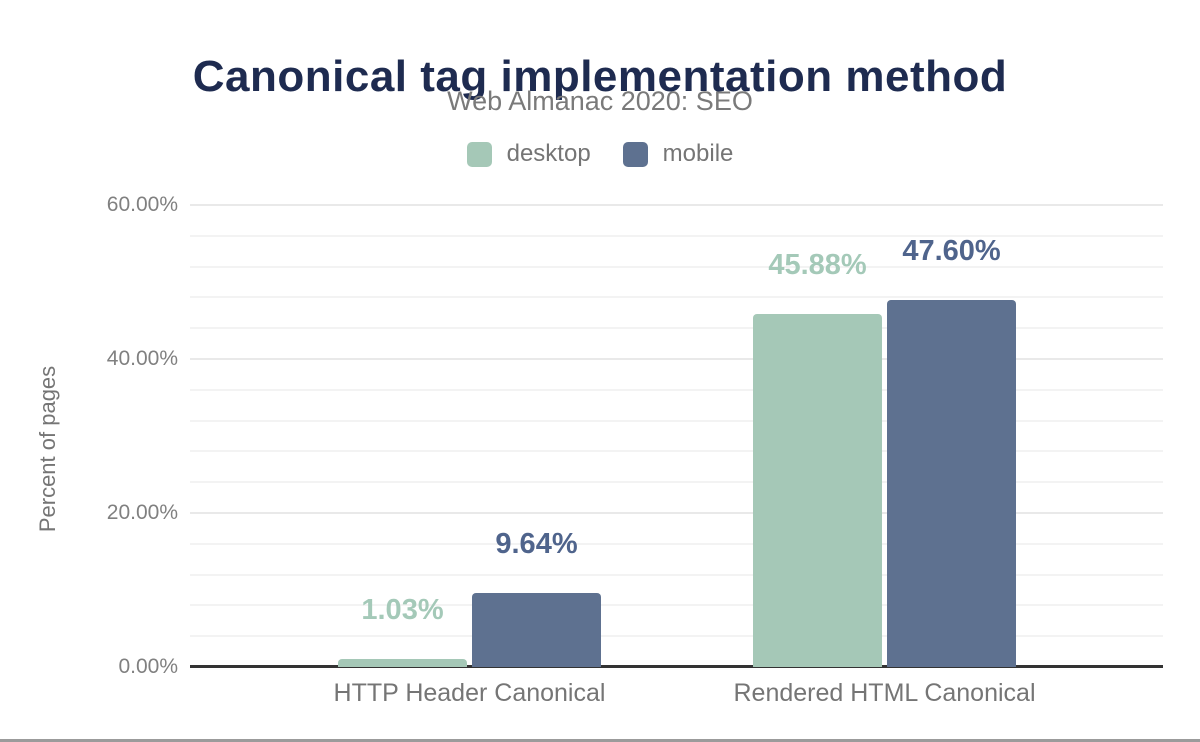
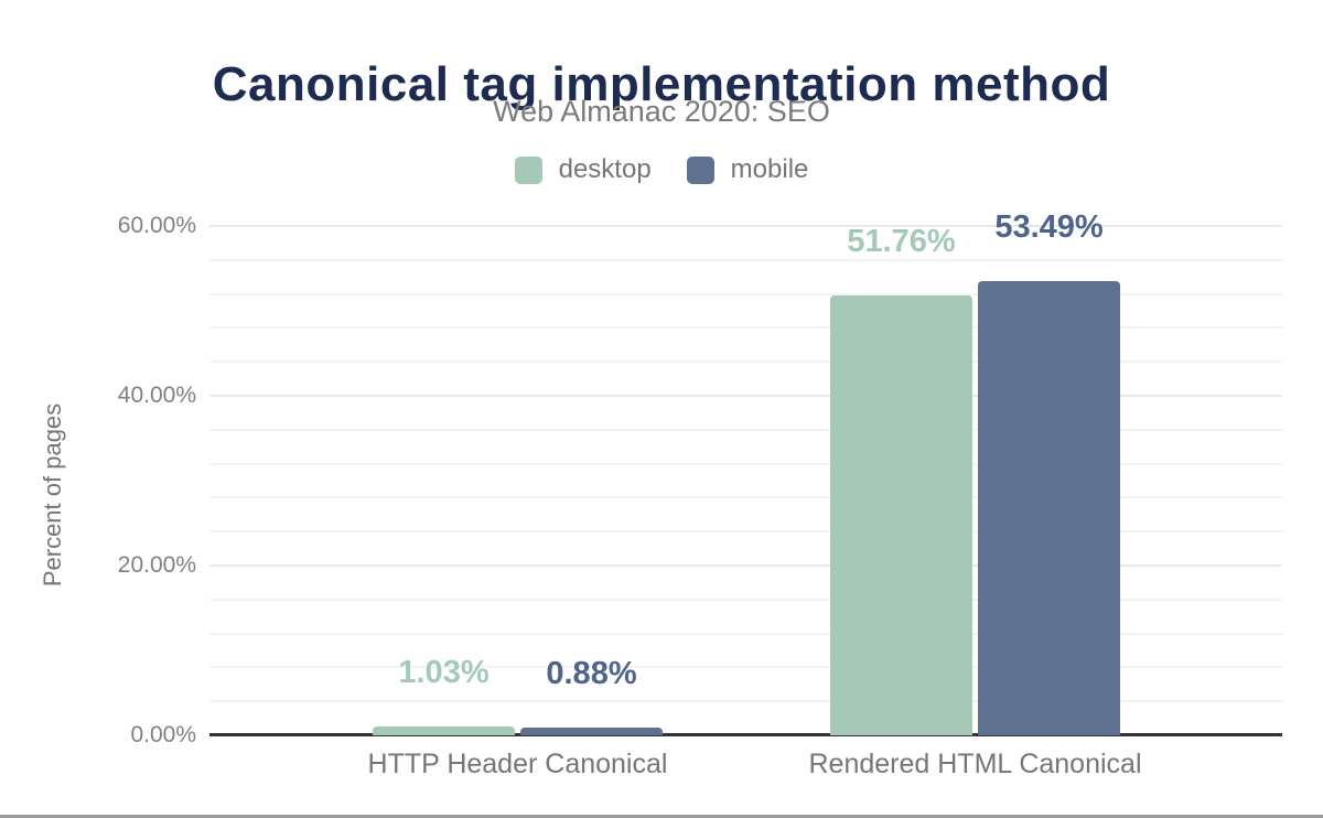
mobile/HTTP Header Canonical: 9.64% -> 0.88%
desktop/Rendered HTML Canonical: 45.88% -> 51.76%
mobile/Rendered HTML Canonical: 47.60% -> 53.49%
